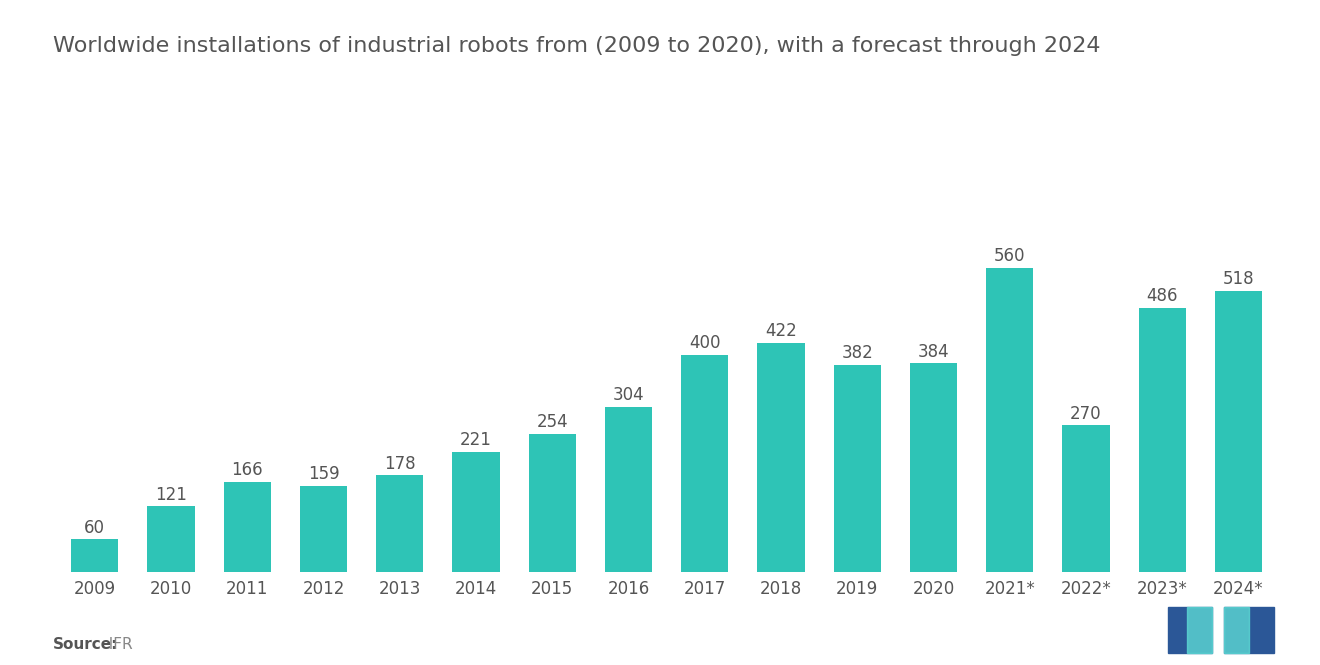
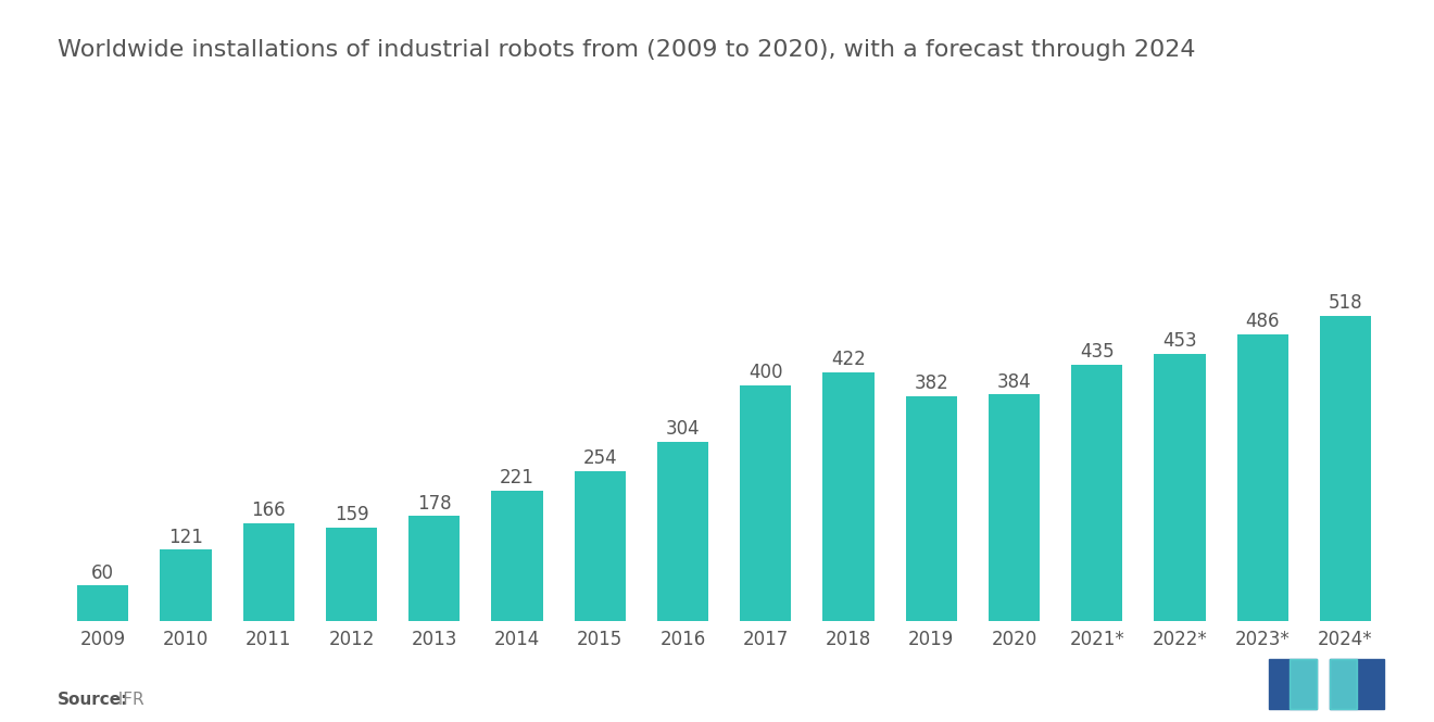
2021*: 560 -> 435
2022*: 270 -> 453
